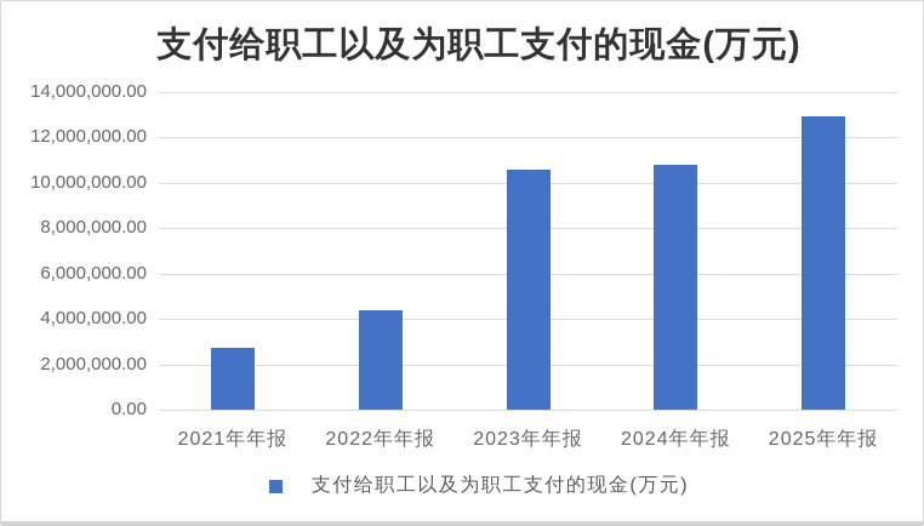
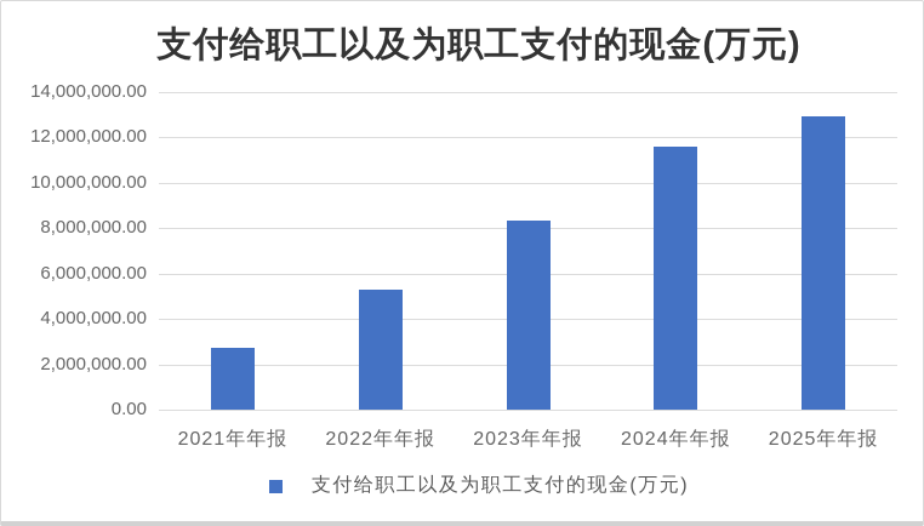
2022年年报: 4400000 -> 5300000
2023年年报: 10600000 -> 8400000
2024年年报: 10800000 -> 11600000
